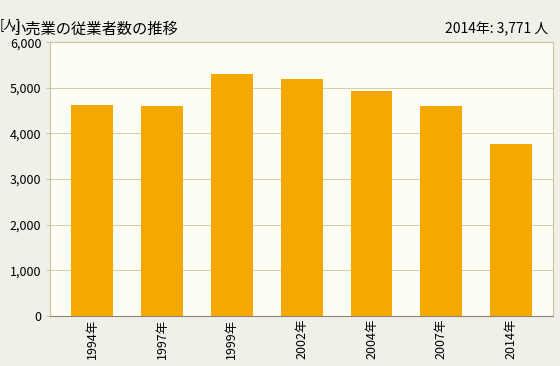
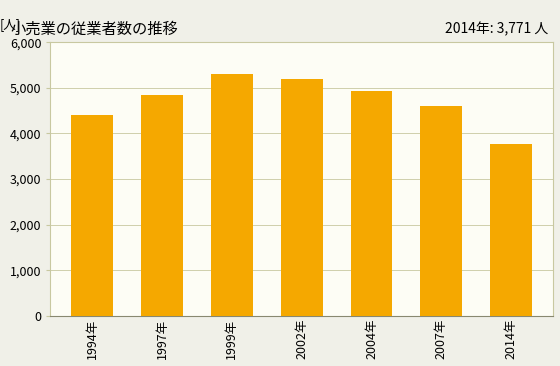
1994年: 4,630 -> 4,400
1997年: 4,610 -> 4,850
